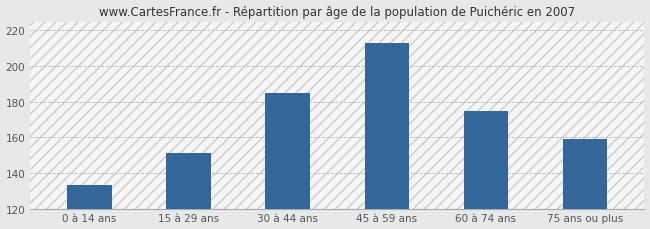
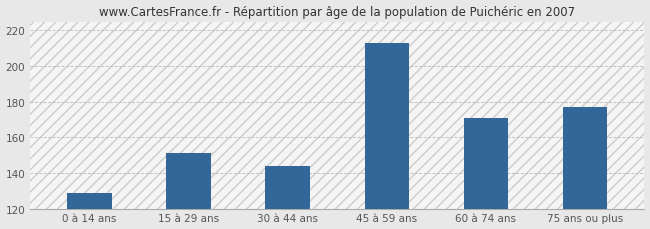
0 à 14 ans: 133 -> 129
30 à 44 ans: 185 -> 144
60 à 74 ans: 175 -> 171
75 ans ou plus: 159 -> 177
